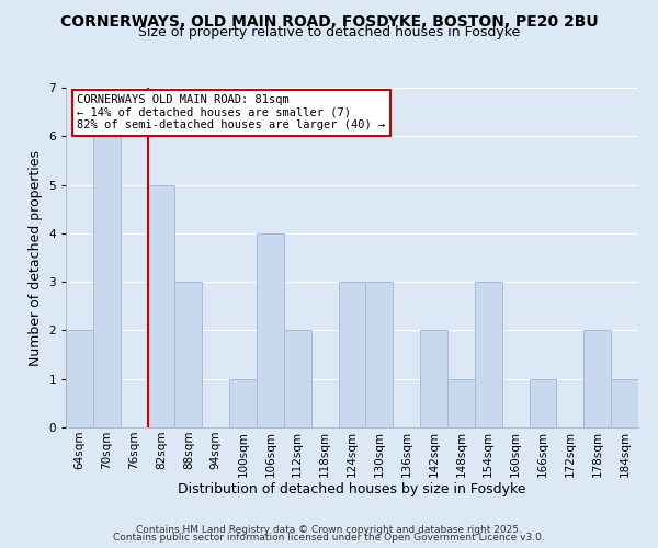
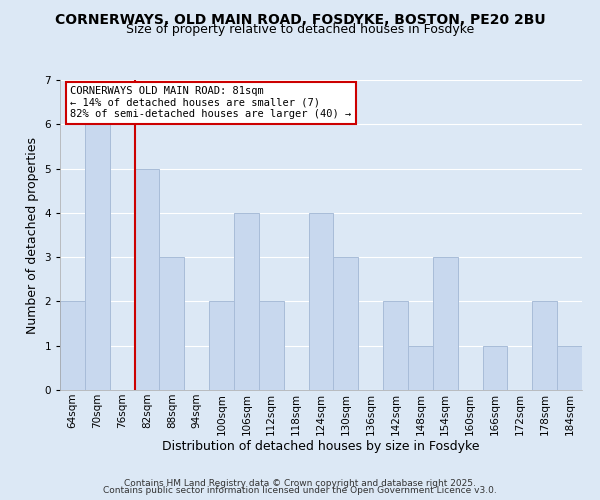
100sqm: 1 -> 2
124sqm: 3 -> 4
